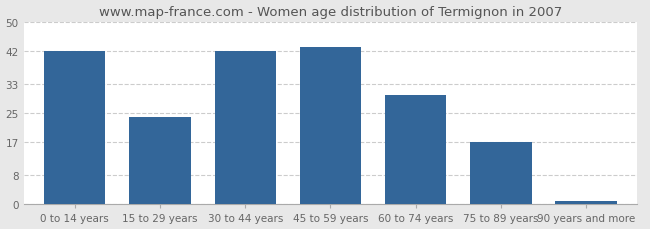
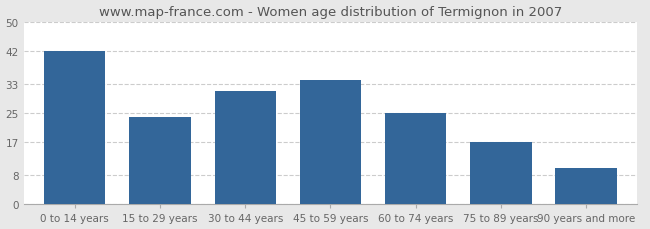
30 to 44 years: 42 -> 31
45 to 59 years: 43 -> 34
60 to 74 years: 30 -> 25
90 years and more: 1 -> 10
